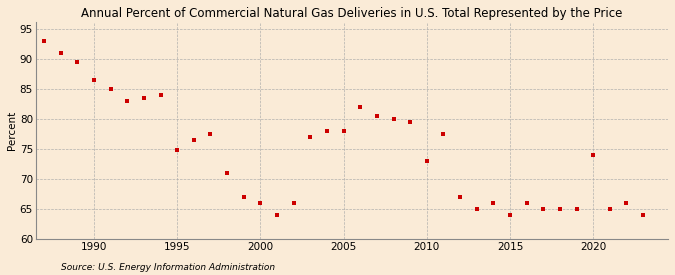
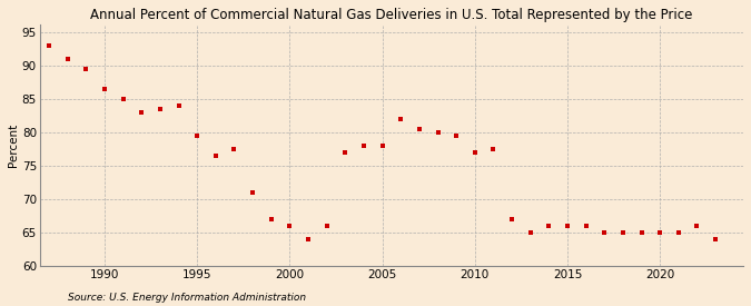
1995: 74.8 -> 79.5
2010: 73.0 -> 77.0
2015: 64.0 -> 66.0
2020: 74.0 -> 65.0
